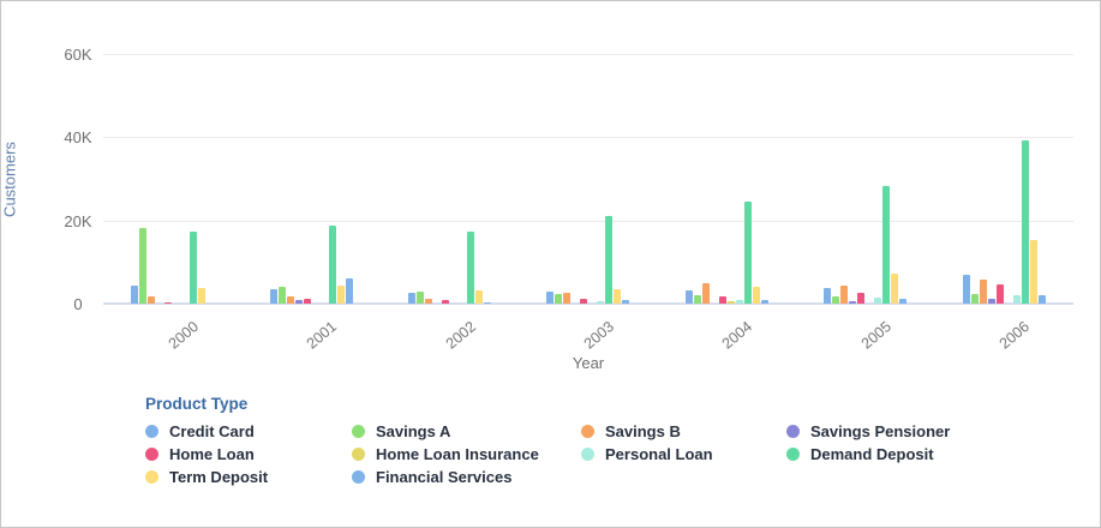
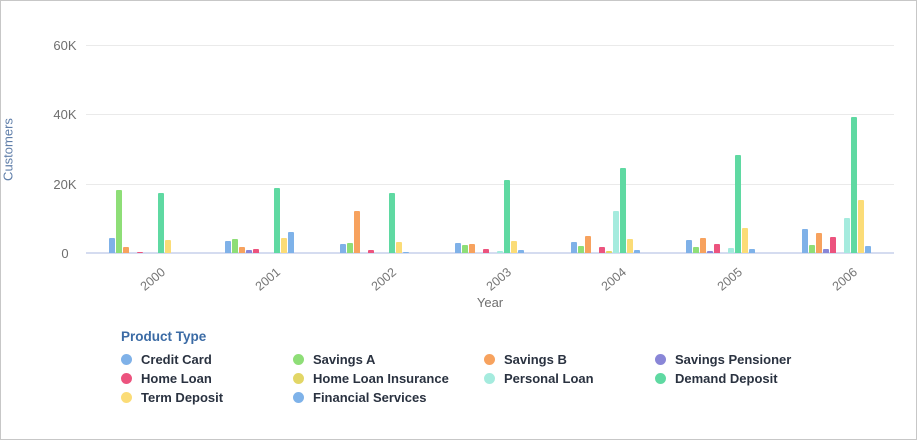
Savings B/2002: 1K -> 12K
Personal Loan/2004: 1K -> 12K
Personal Loan/2006: 2K -> 10K
